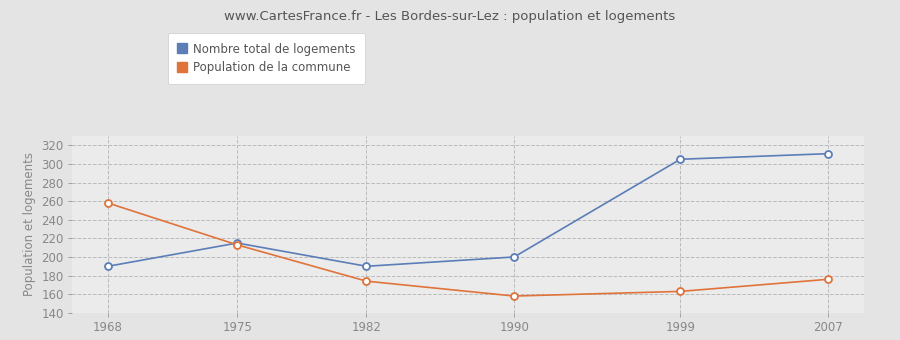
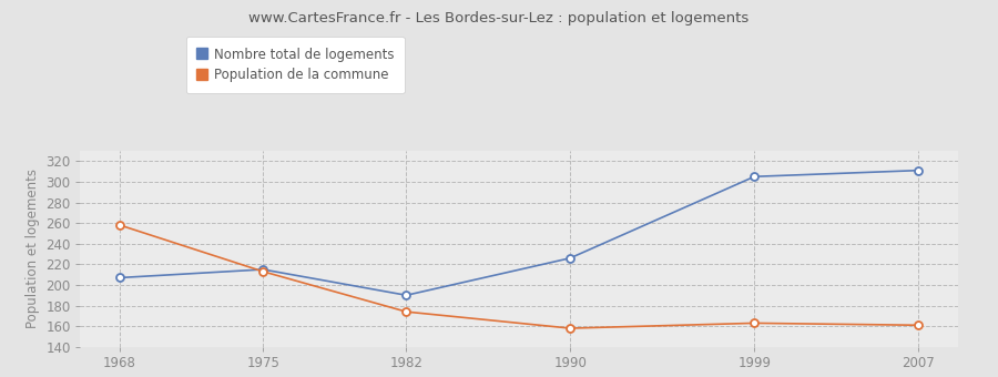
Nombre total de logements/1968: 190 -> 207
Nombre total de logements/1990: 200 -> 226
Population de la commune/2007: 176 -> 161
